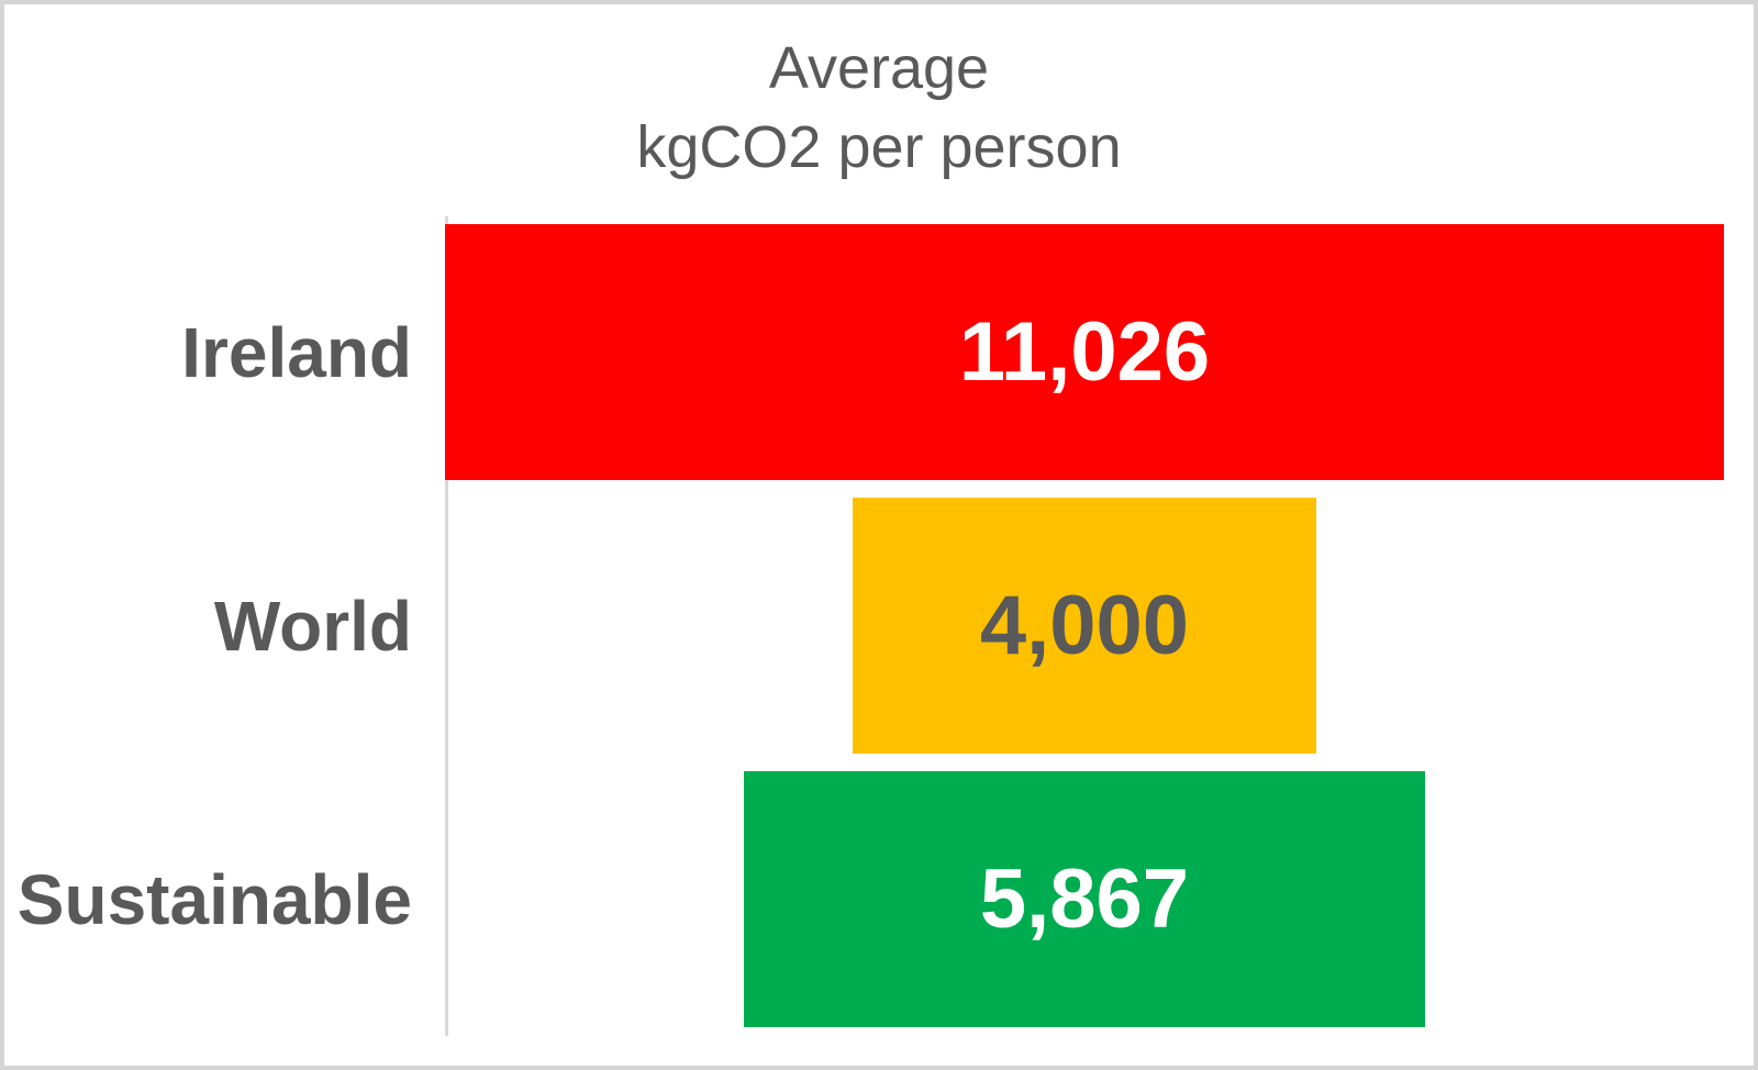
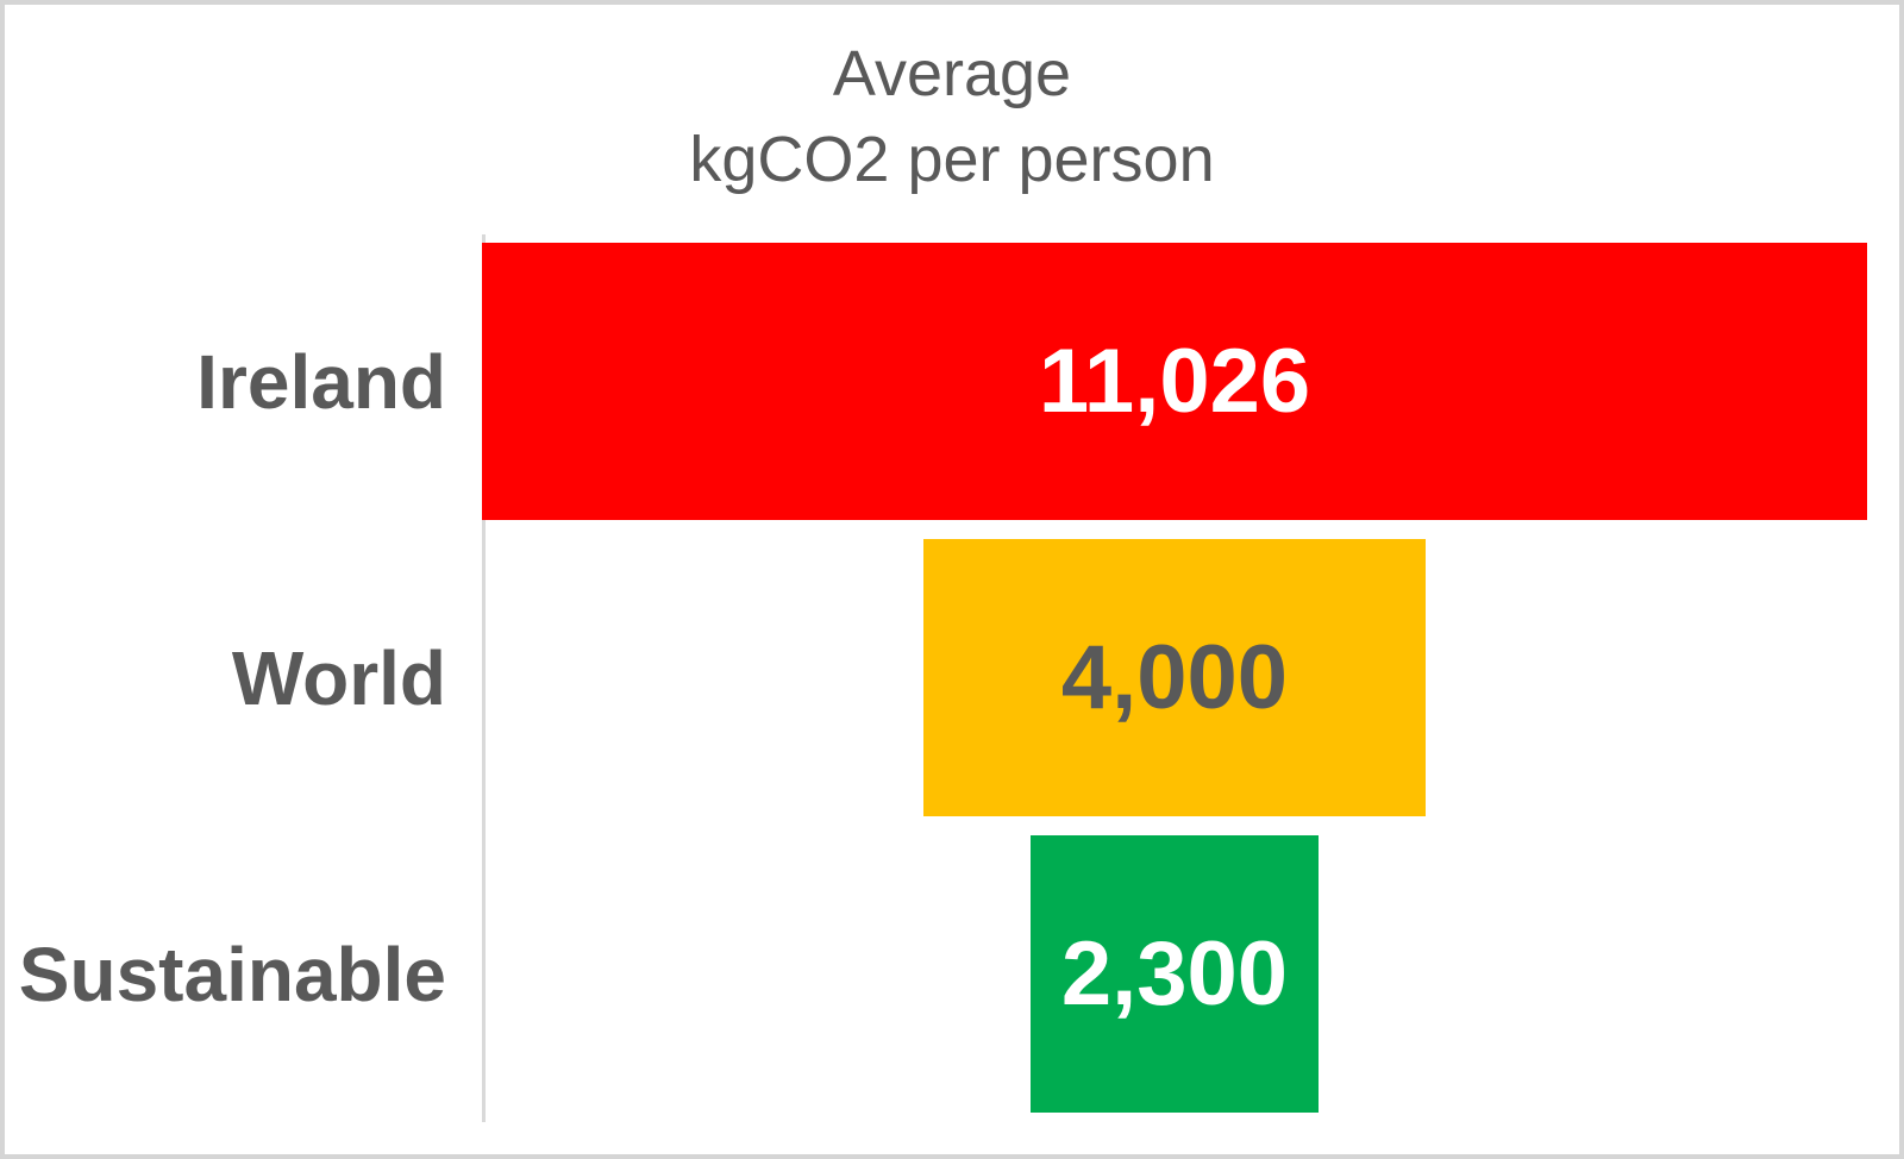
Sustainable: 5,867 -> 2,300
